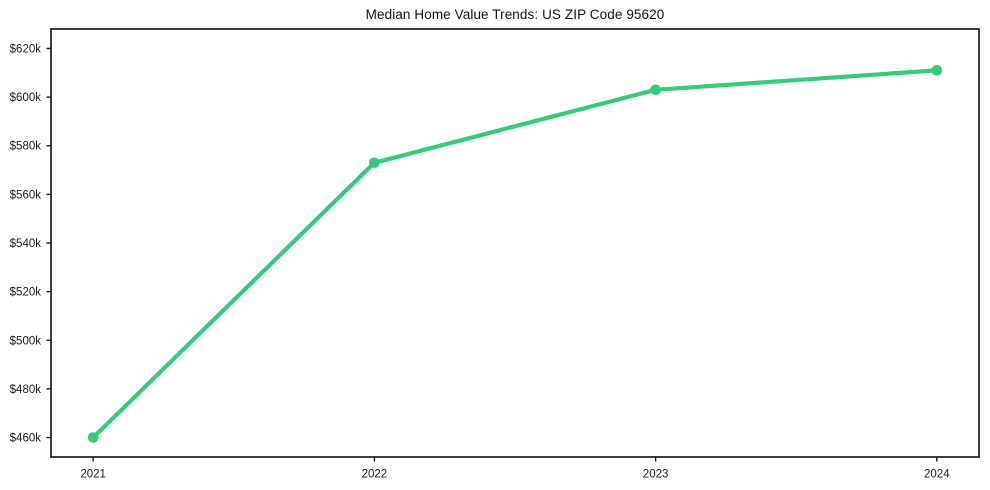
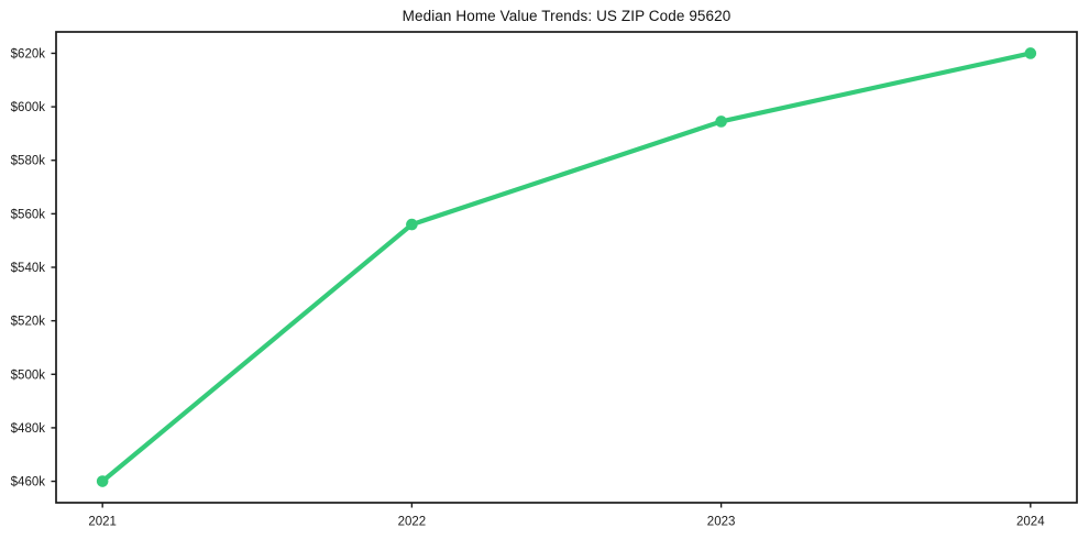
2022: $573k -> $556k
2023: $603k -> $594k
2024: $611k -> $620k
